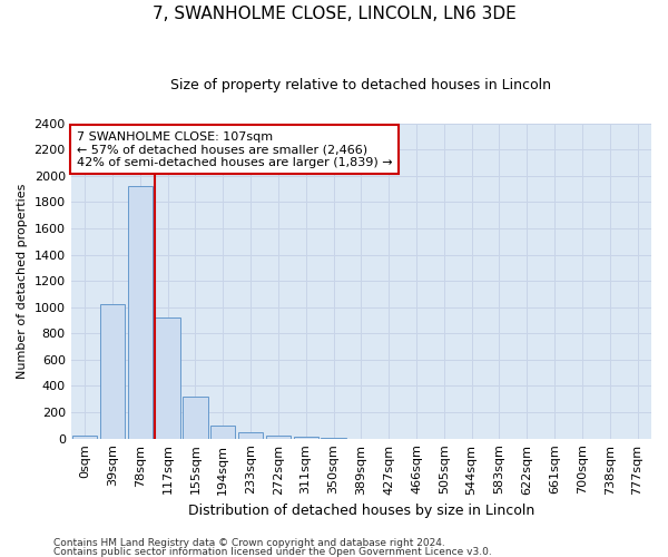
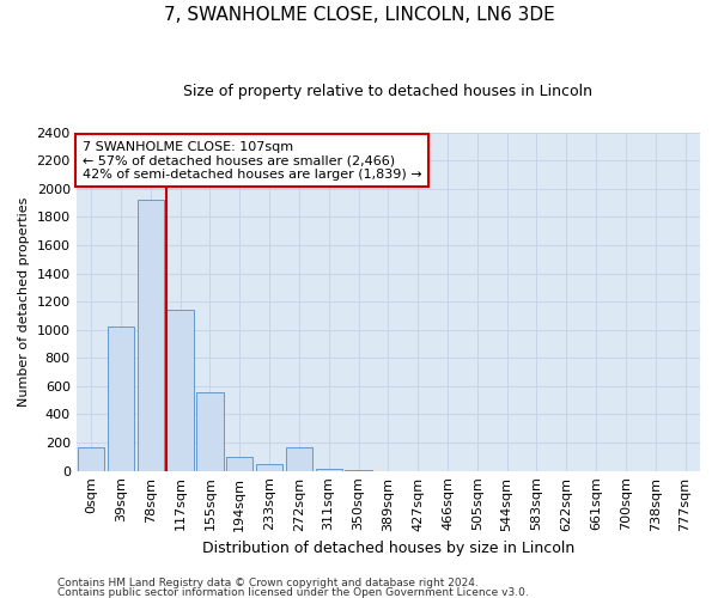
0sqm: 20 -> 170
117sqm: 920 -> 1140
155sqm: 320 -> 560
272sqm: 20 -> 170
